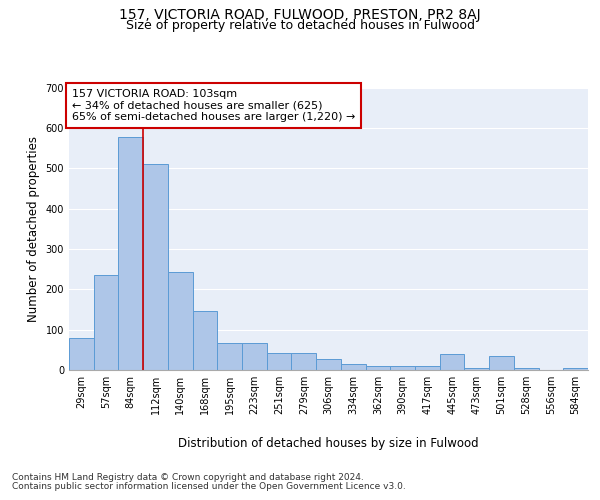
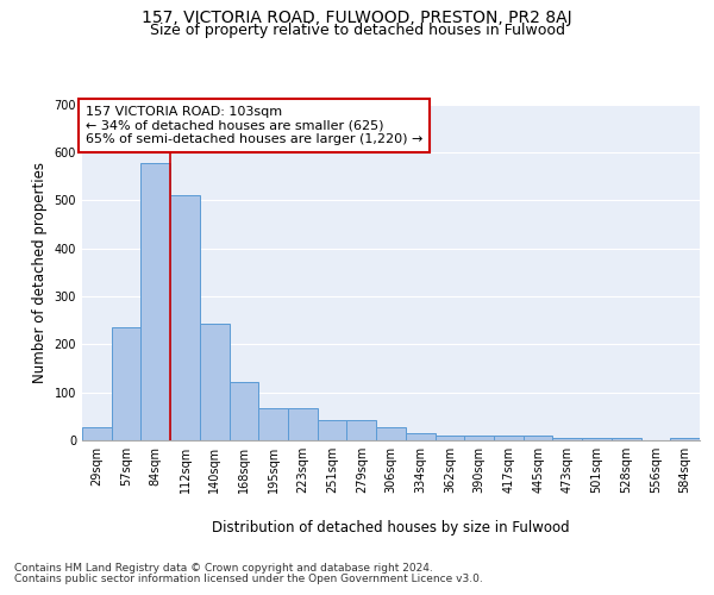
29sqm: 80 -> 28
168sqm: 145 -> 122
445sqm: 40 -> 10
501sqm: 35 -> 5
